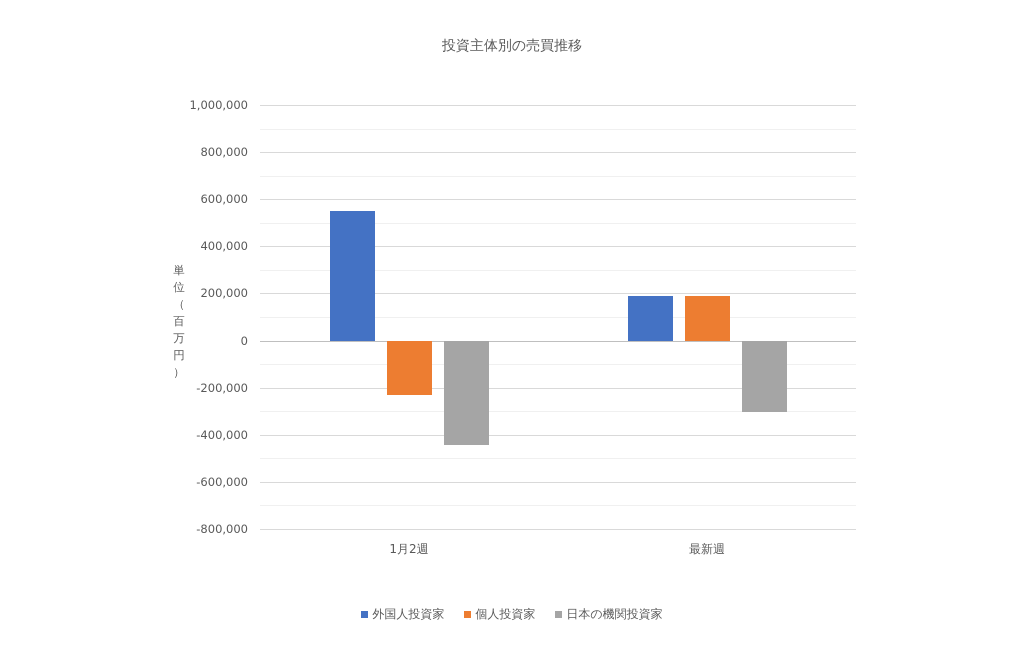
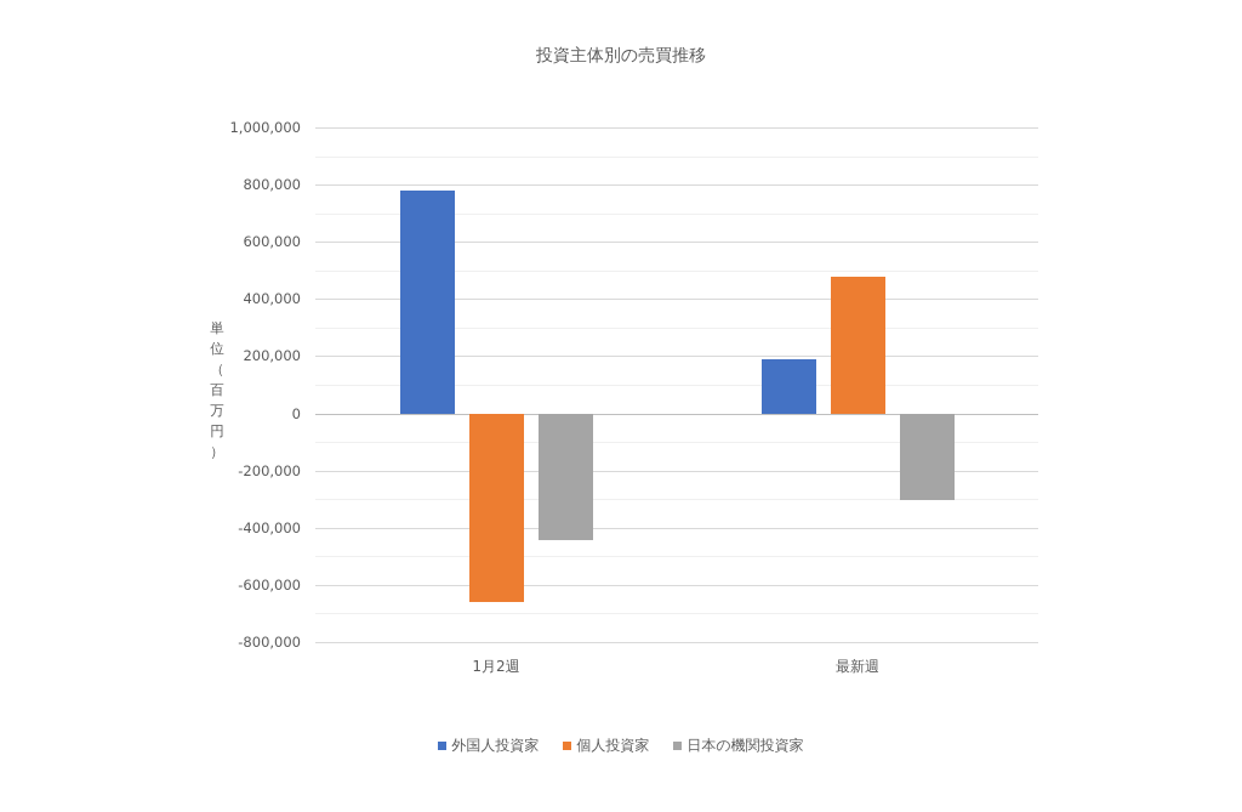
外国人投資家/1月2週: 550000 -> 780000
個人投資家/1月2週: -230000 -> -660000
個人投資家/最新週: 190000 -> 480000
